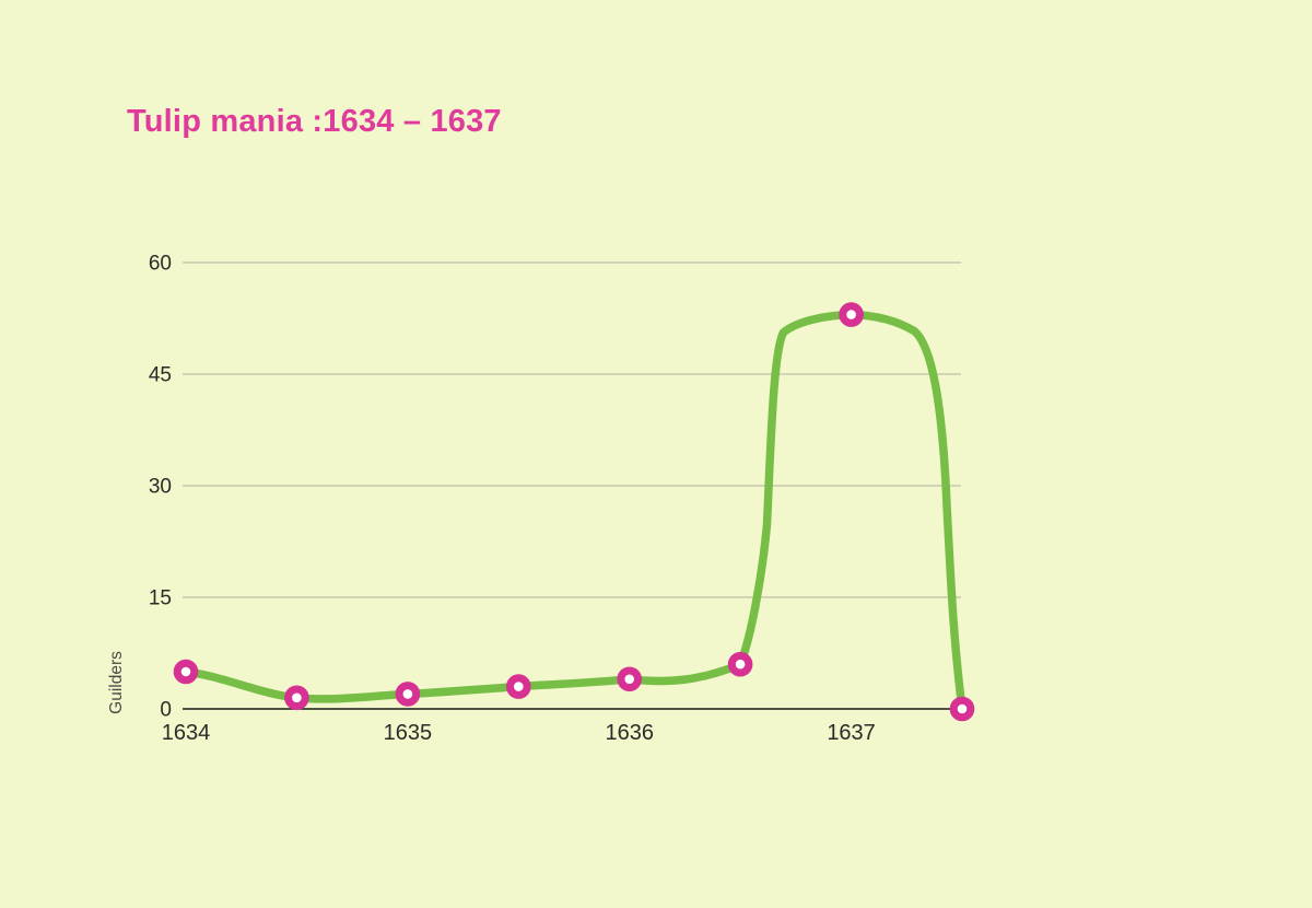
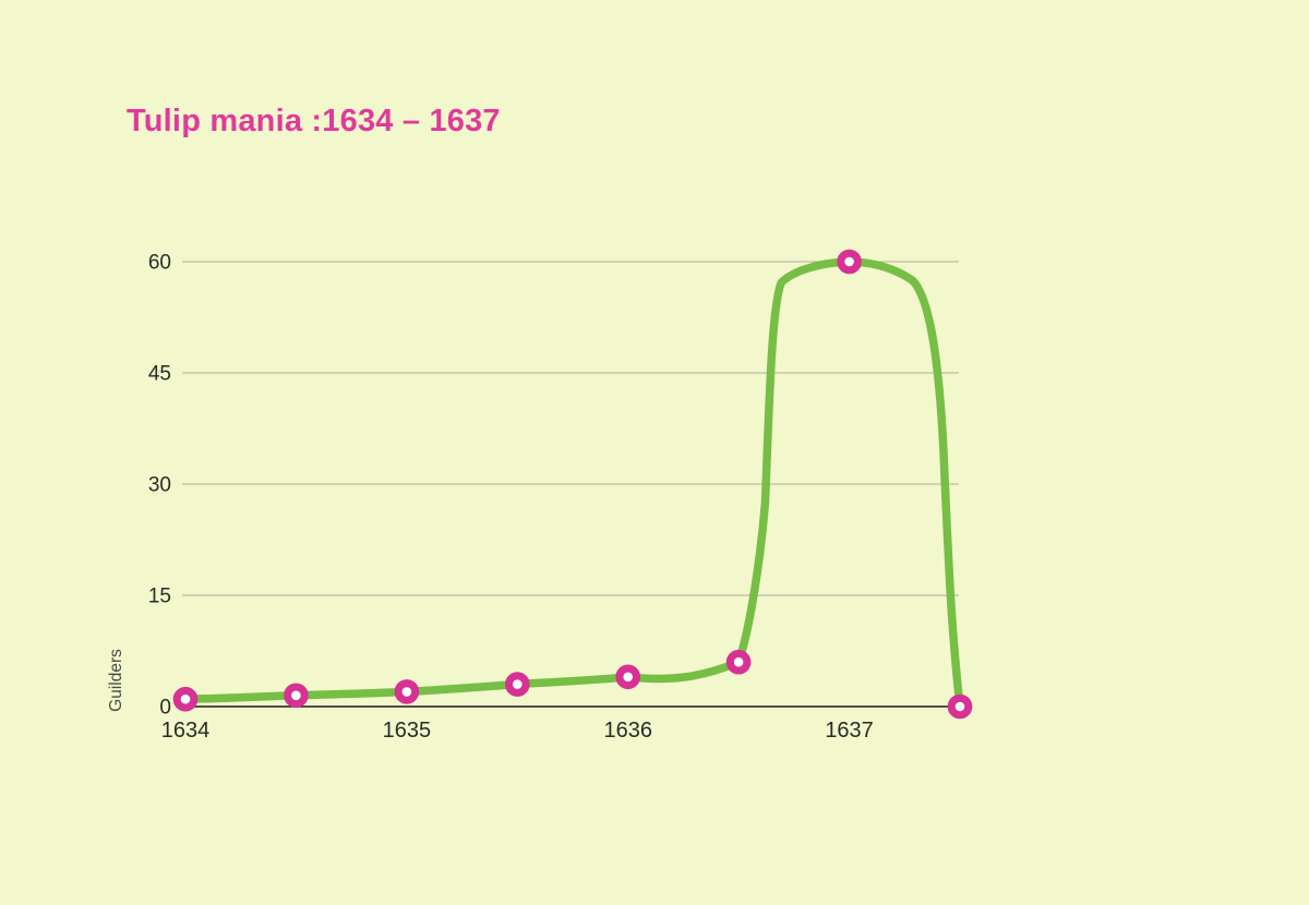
1634: 5 -> 1
1637: 53 -> 60
